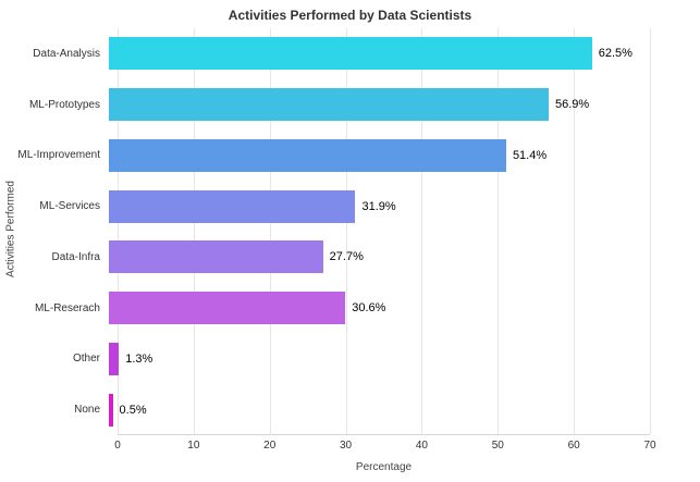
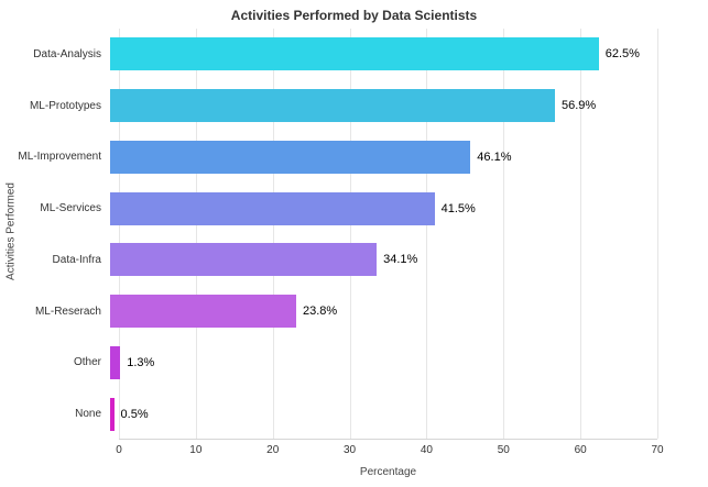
ML-Improvement: 51.4% -> 46.1%
ML-Services: 31.9% -> 41.5%
Data-Infra: 27.7% -> 34.1%
ML-Reserach: 30.6% -> 23.8%
